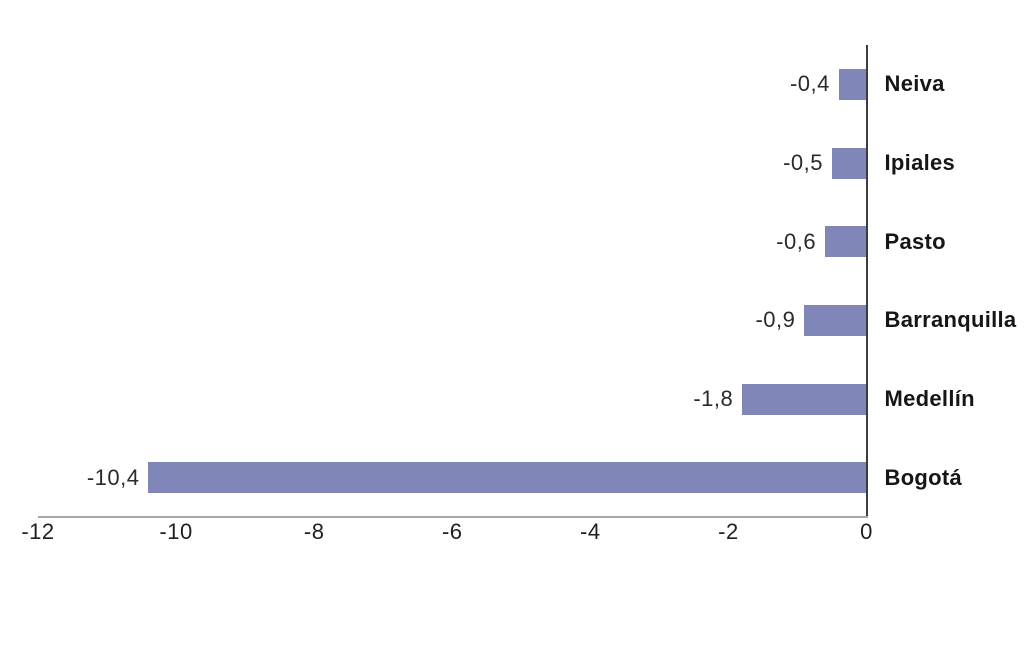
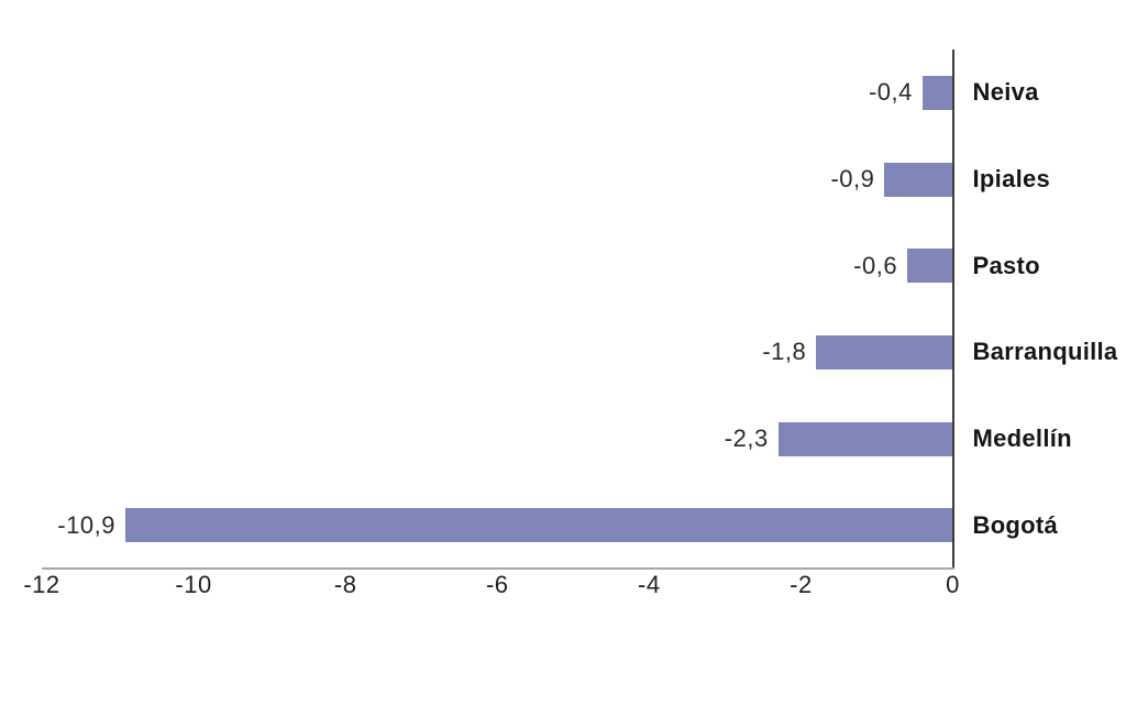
Ipiales: -0,5 -> -0,9
Barranquilla: -0,9 -> -1,8
Medellín: -1,8 -> -2,3
Bogotá: -10,4 -> -10,9
